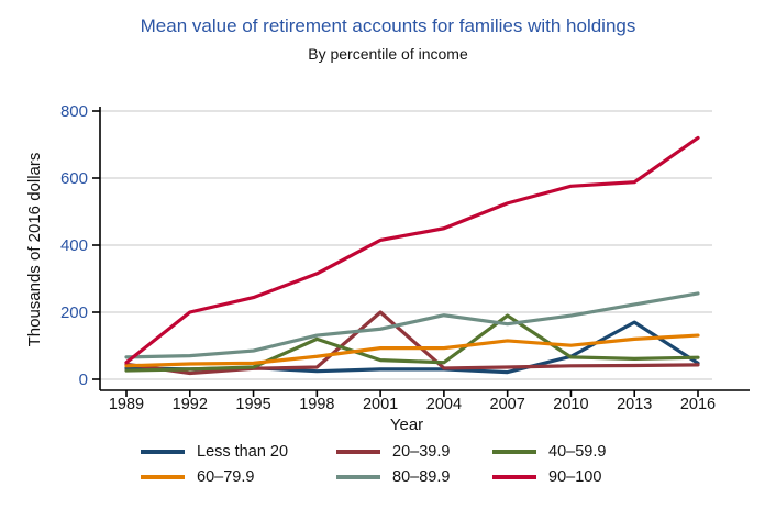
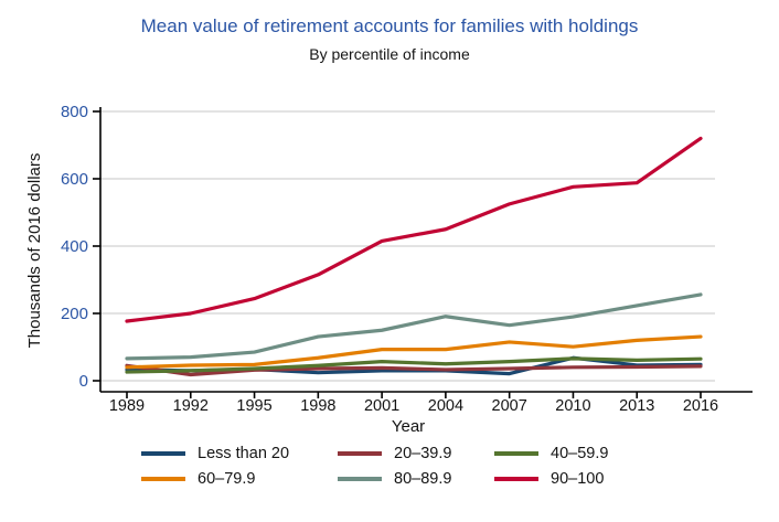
90–100/1989: 50 -> 180
40–59.9/1998: 120 -> 40
20–39.9/2001: 200 -> 40
40–59.9/2007: 190 -> 60
Less than 20/2013: 170 -> 50
